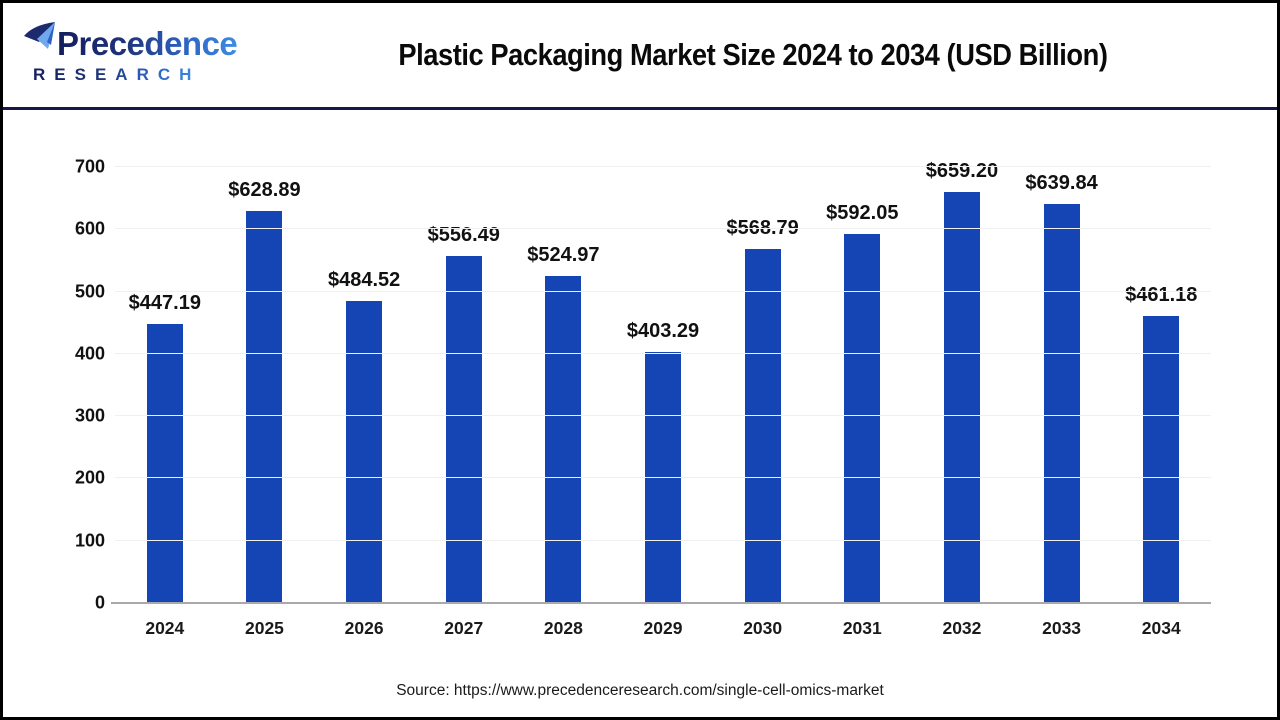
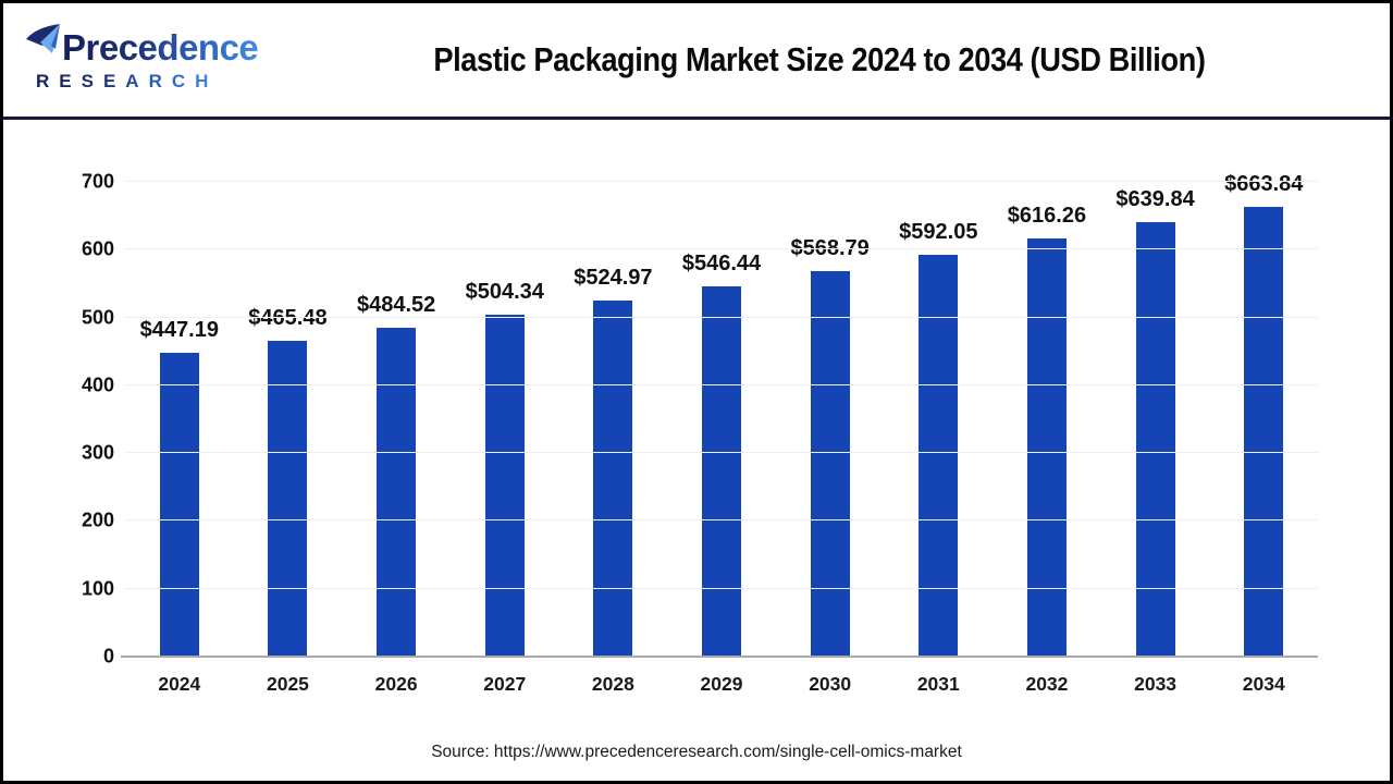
2025: $628.89 -> $465.48
2027: $556.49 -> $504.34
2029: $403.29 -> $546.44
2032: $659.20 -> $616.26
2034: $461.18 -> $663.84
